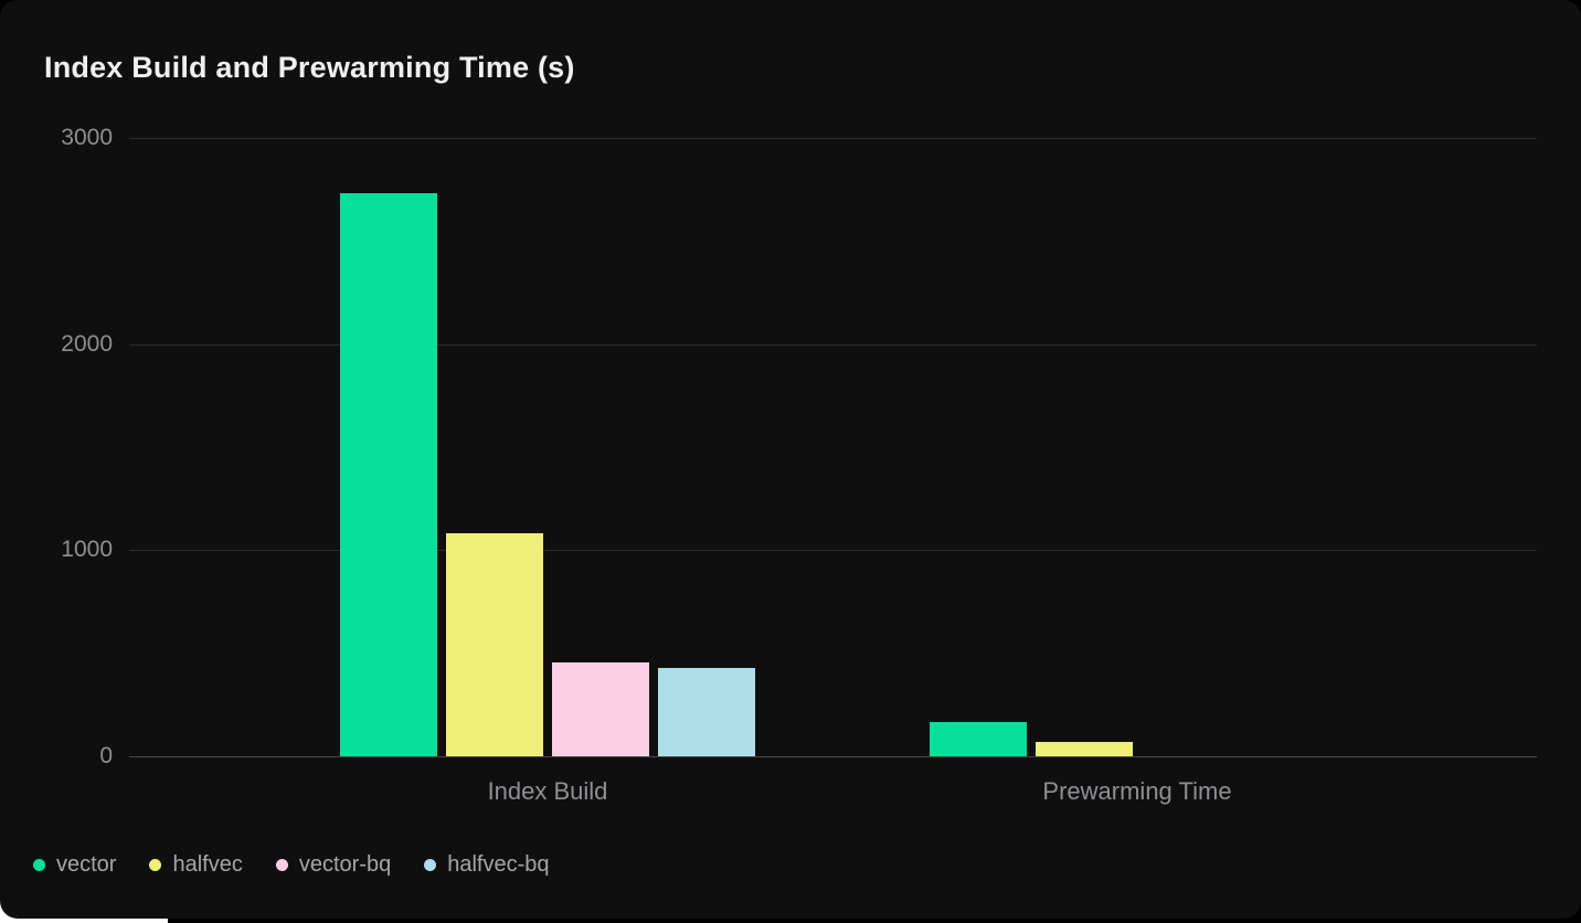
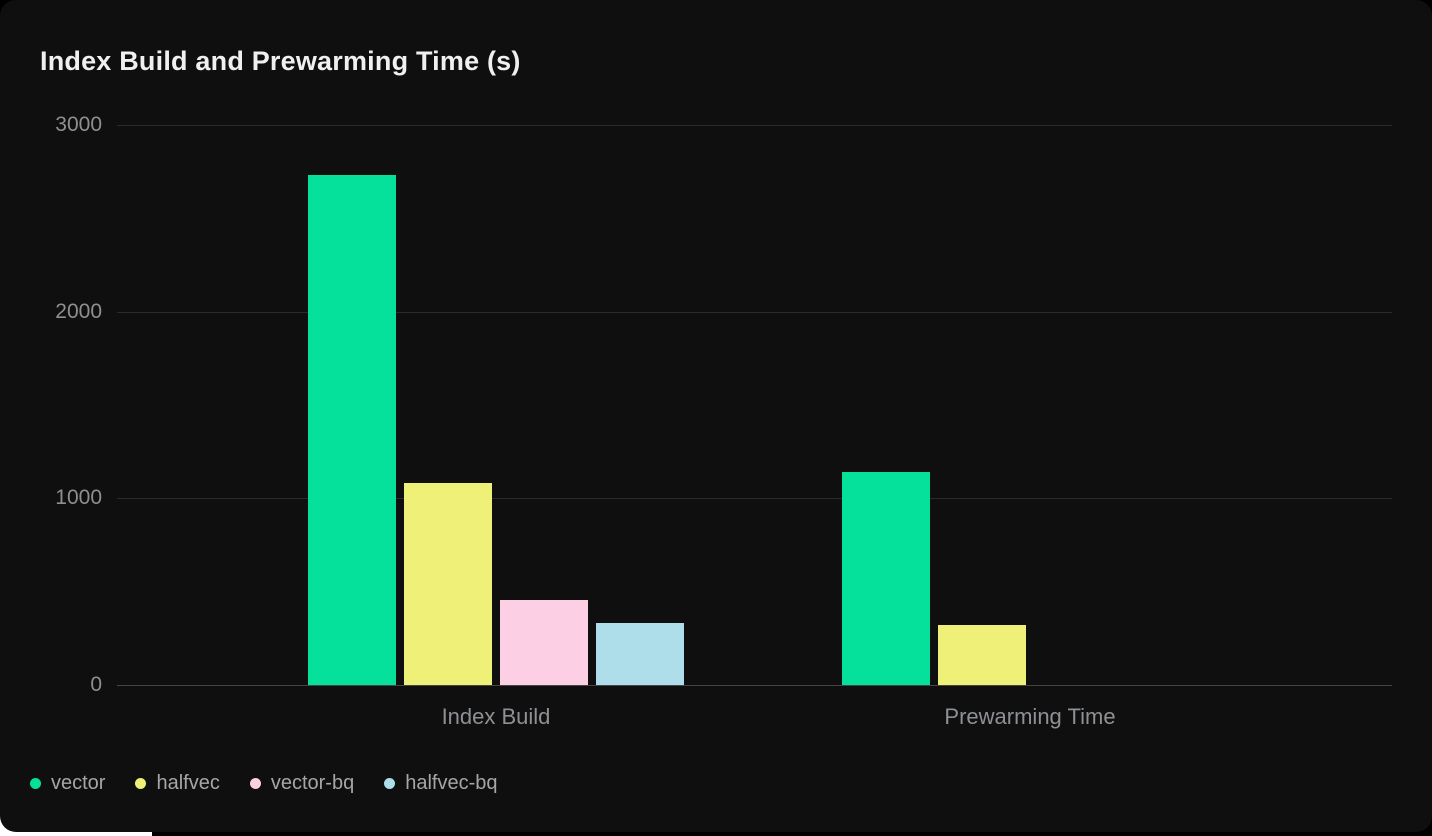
halfvec-bq/Index Build: 430 -> 330
vector/Prewarming Time: 160 -> 1140
halfvec/Prewarming Time: 70 -> 320
